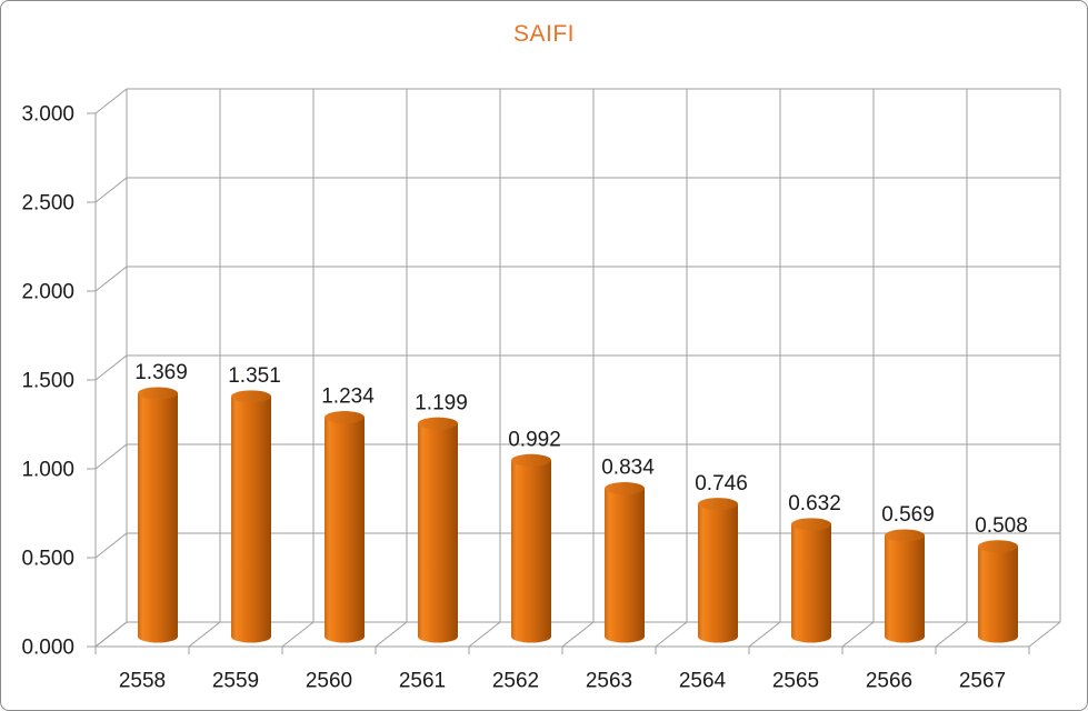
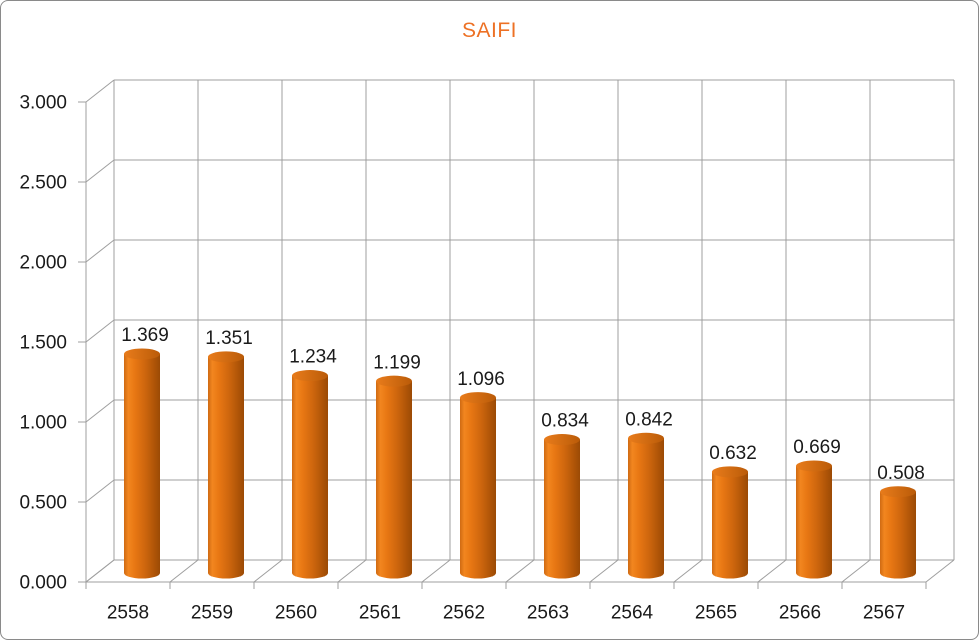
2562: 0.992 -> 1.096
2564: 0.746 -> 0.842
2566: 0.569 -> 0.669
